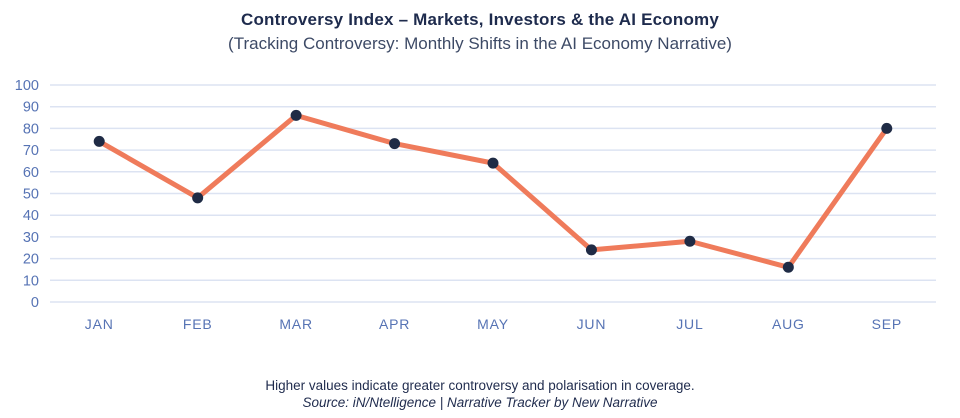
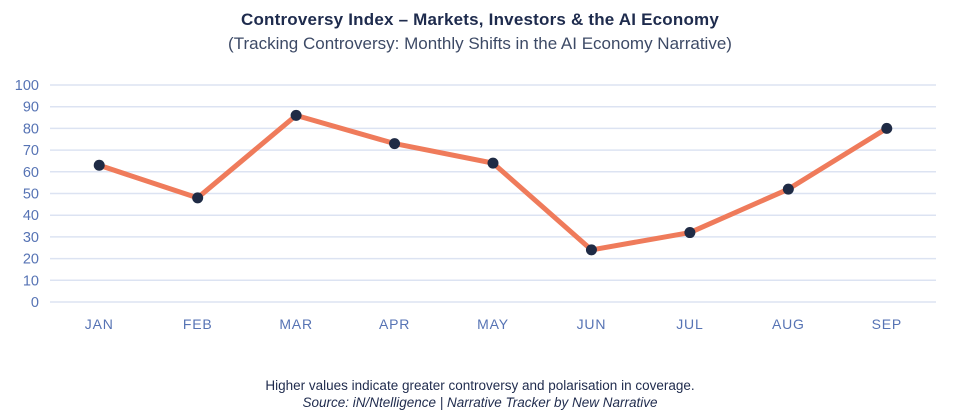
JAN: 74 -> 63
JUL: 28 -> 32
AUG: 16 -> 52
